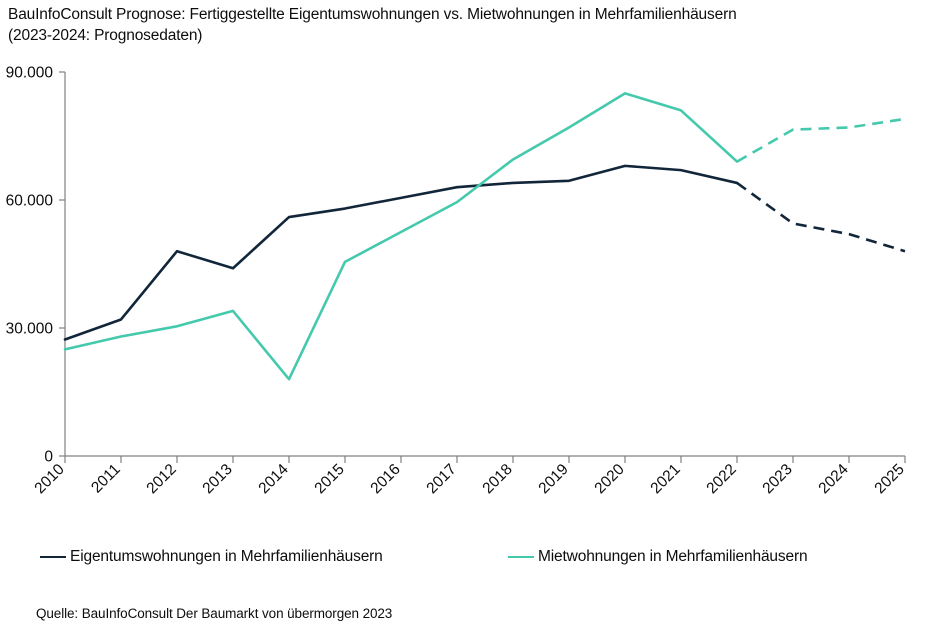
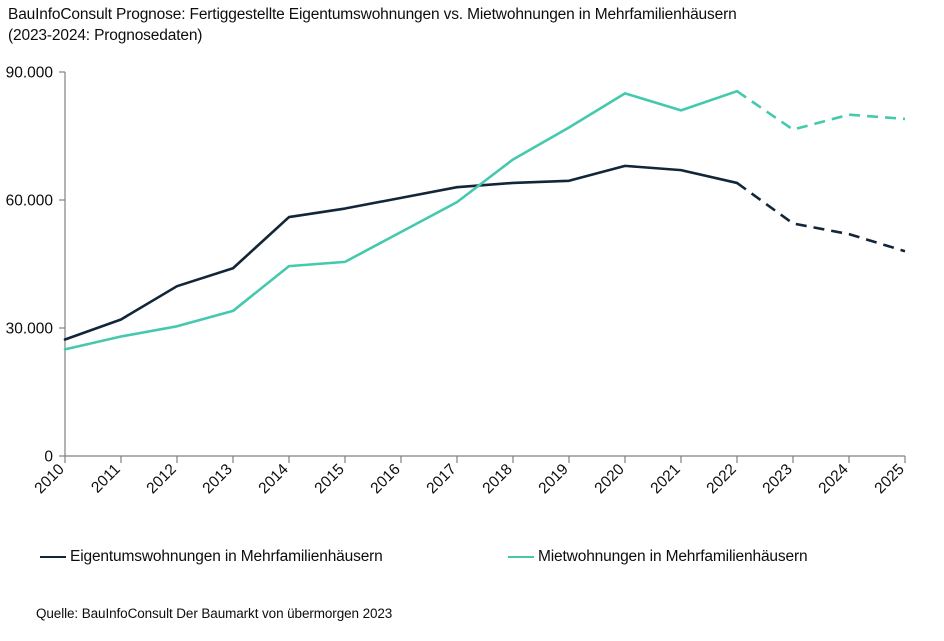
Eigentumswohnungen in Mehrfamilienhäusern/2012: 48000 -> 40000
Mietwohnungen in Mehrfamilienhäusern/2014: 18000 -> 44000
Mietwohnungen in Mehrfamilienhäusern/2022: 69000 -> 86000
Mietwohnungen in Mehrfamilienhäusern/2024: 77000 -> 80000
